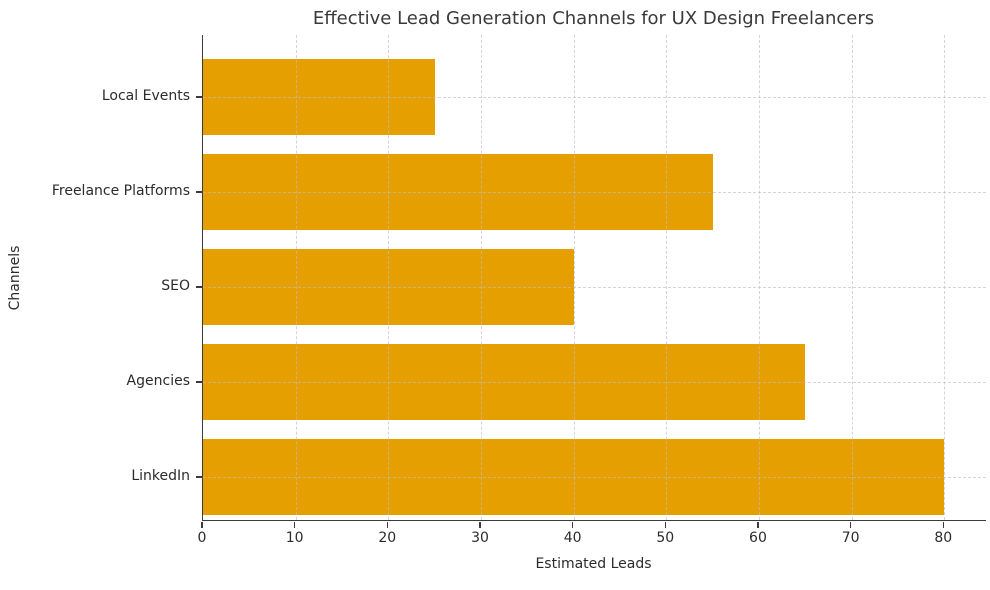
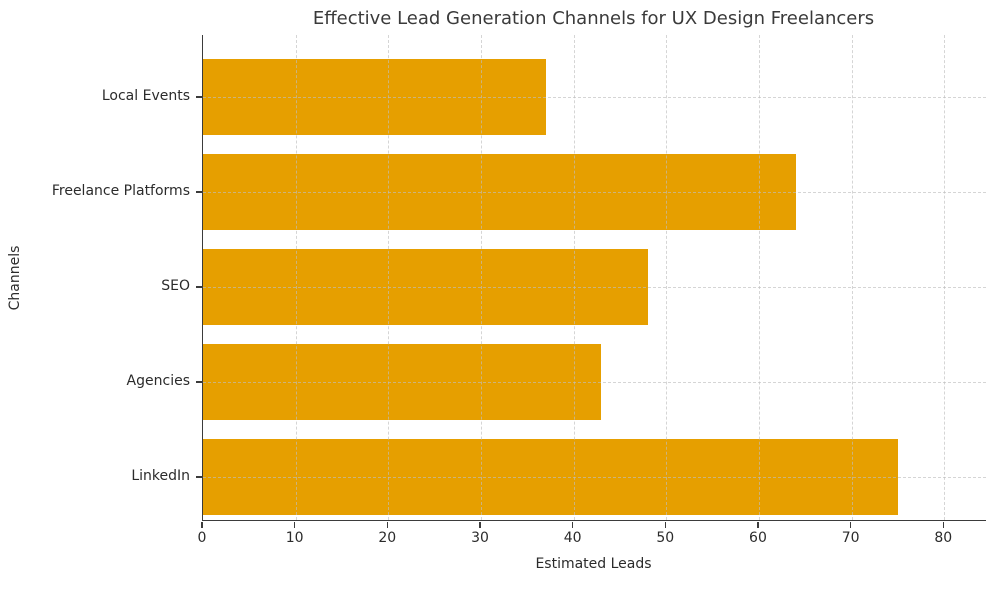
Local Events: 25 -> 37
Freelance Platforms: 55 -> 64
SEO: 40 -> 48
Agencies: 65 -> 43
LinkedIn: 80 -> 75
